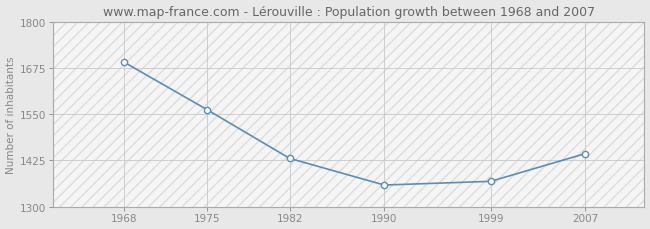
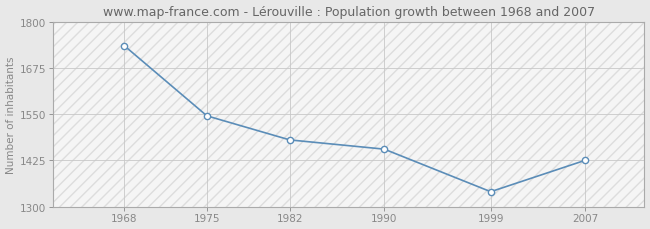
1968: 1690 -> 1735
1975: 1562 -> 1545
1982: 1430 -> 1480
1990: 1358 -> 1455
1999: 1368 -> 1340
2007: 1443 -> 1425
